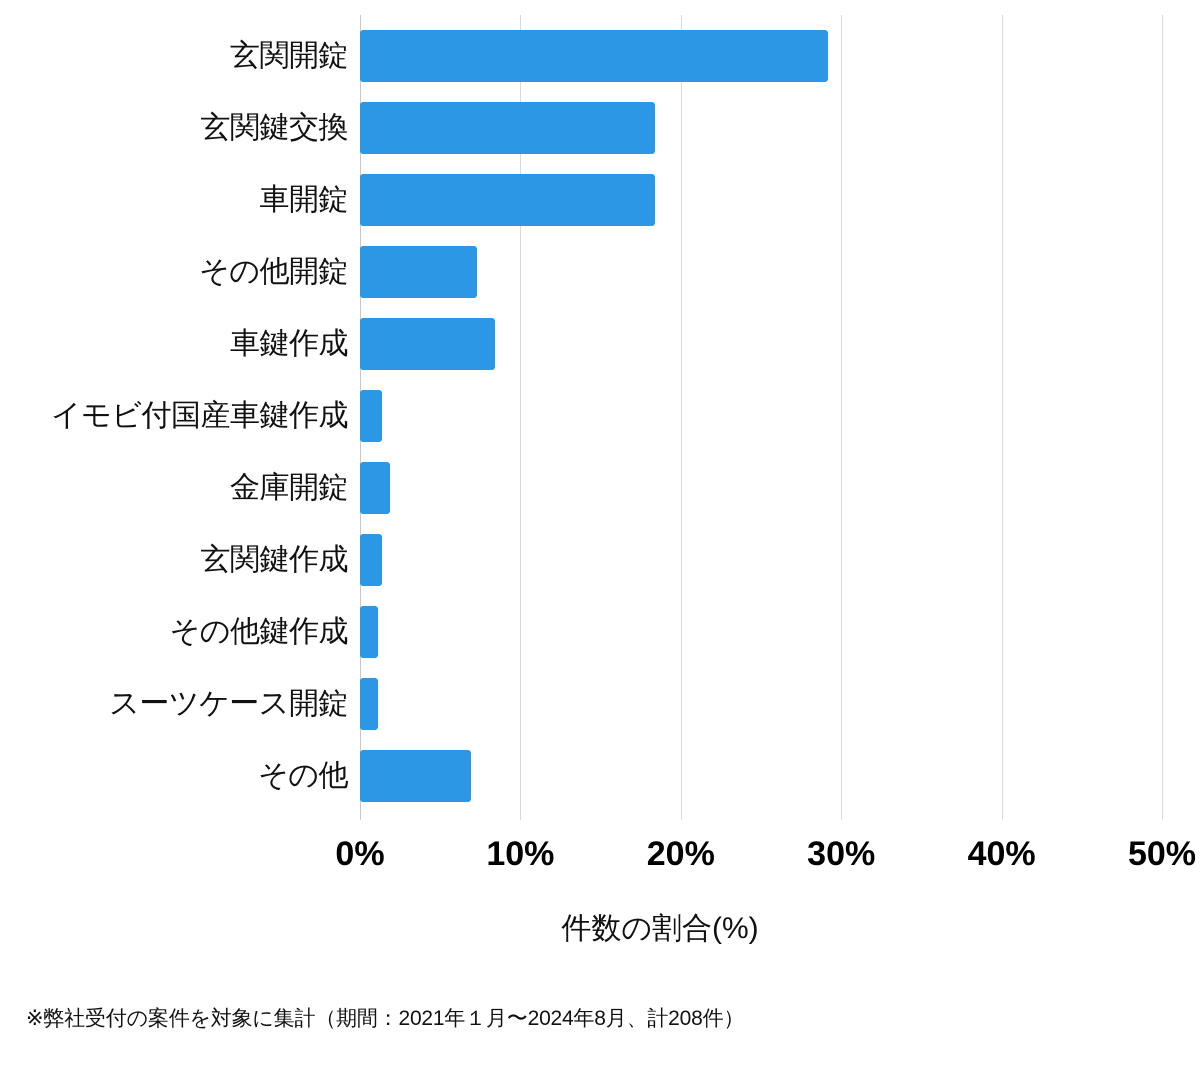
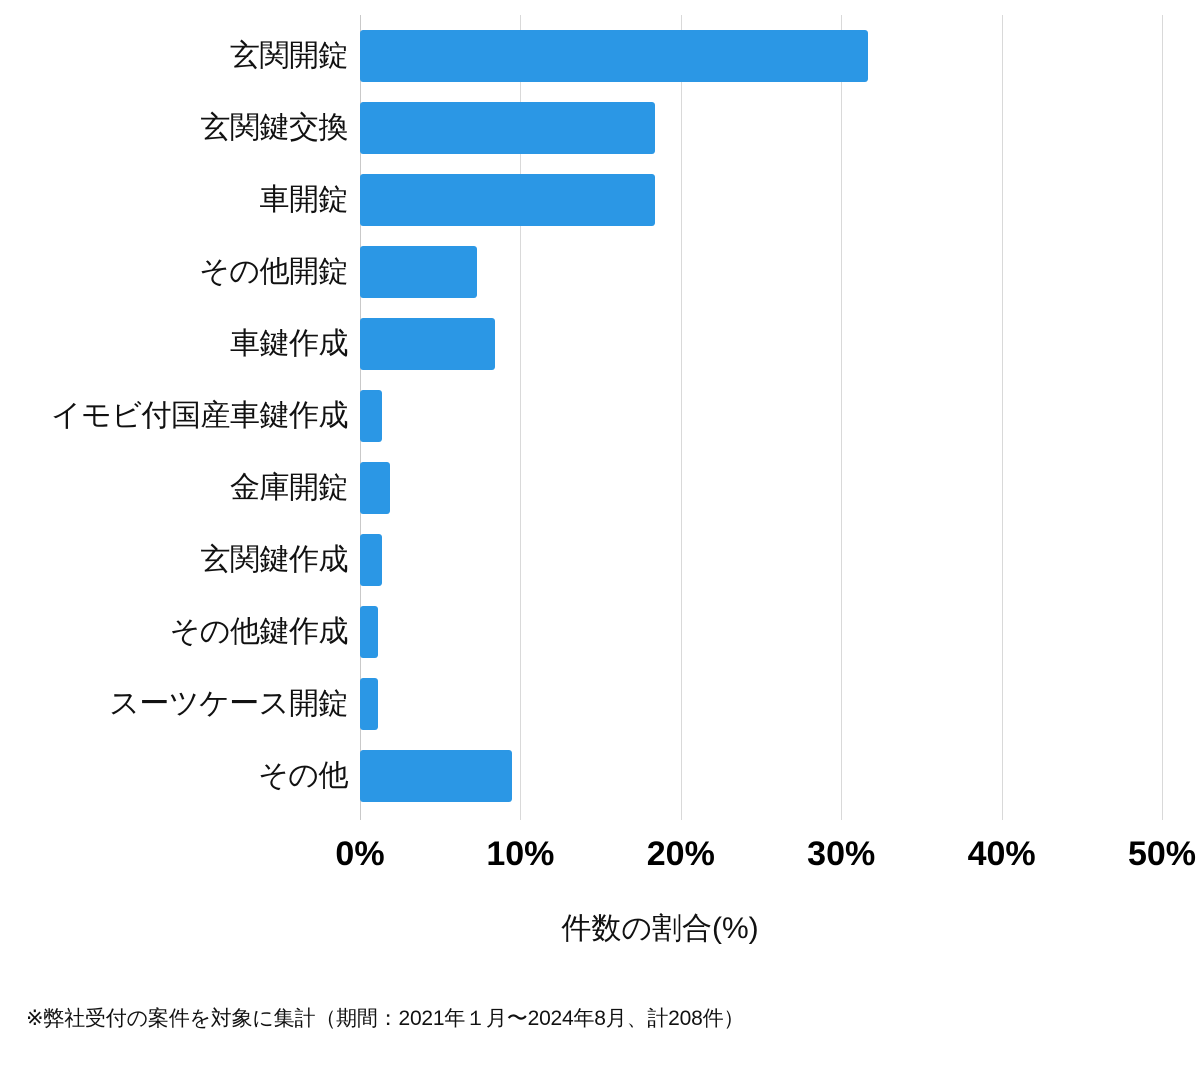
玄関開錠: 29.2% -> 31.7%
その他: 6.9% -> 9.5%
